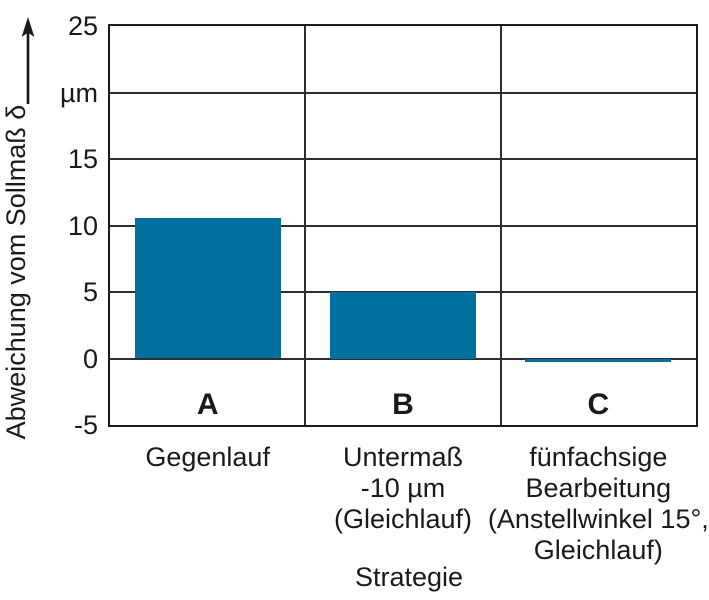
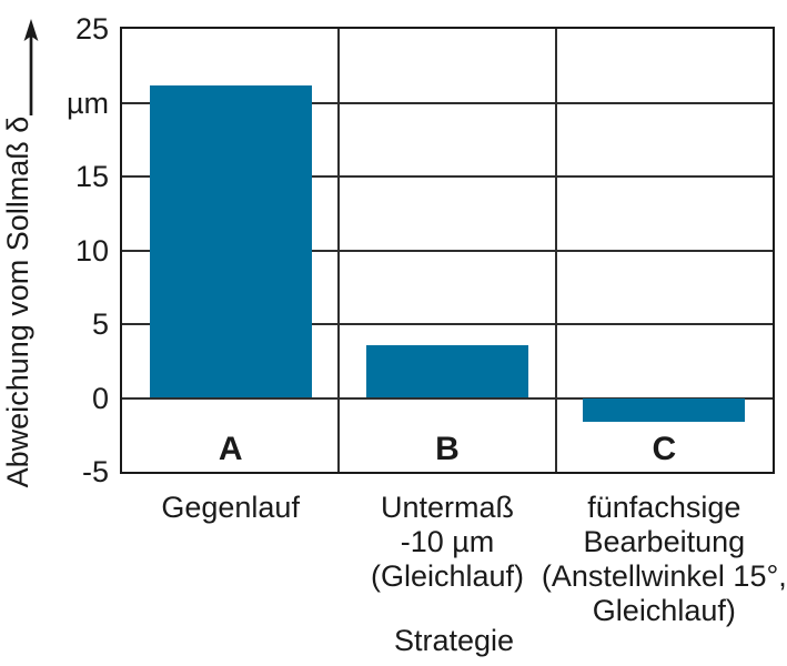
Gegenlauf: 10.6 -> 21.2
Untermaß -10 µm (Gleichlauf): 5.0 -> 3.6
fünfachsige Bearbeitung (Anstellwinkel 15°, Gleichlauf): -0.3 -> -1.6
